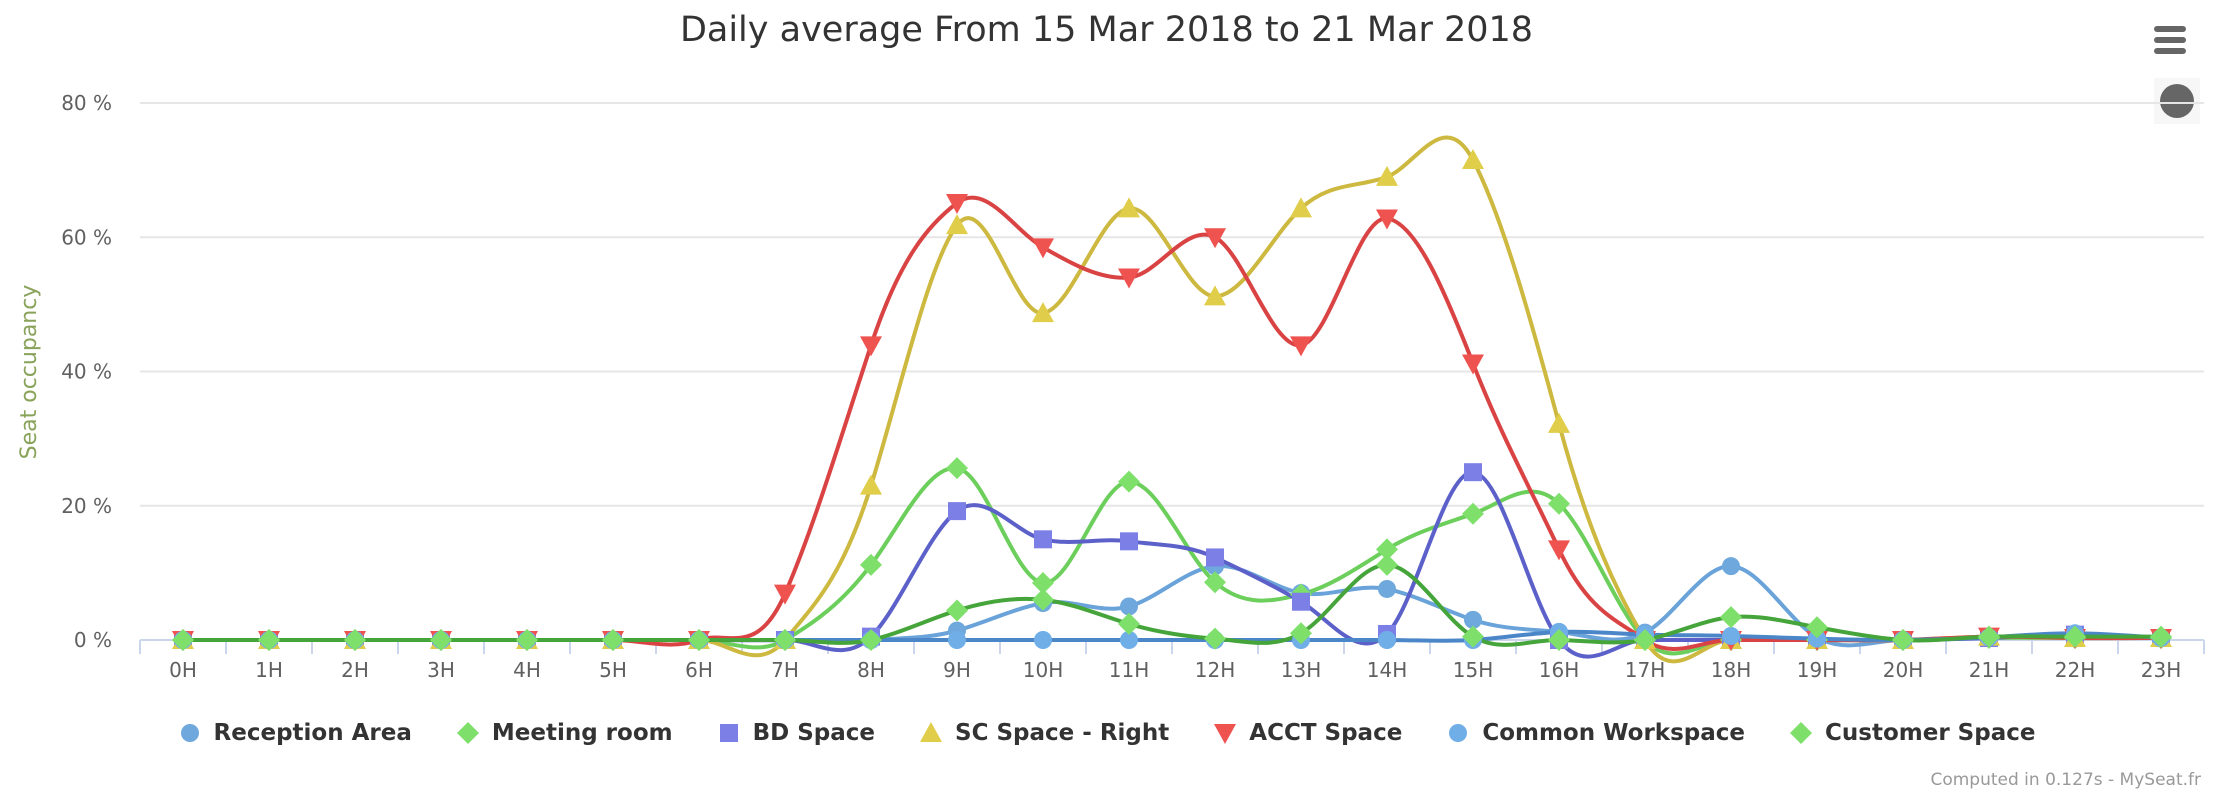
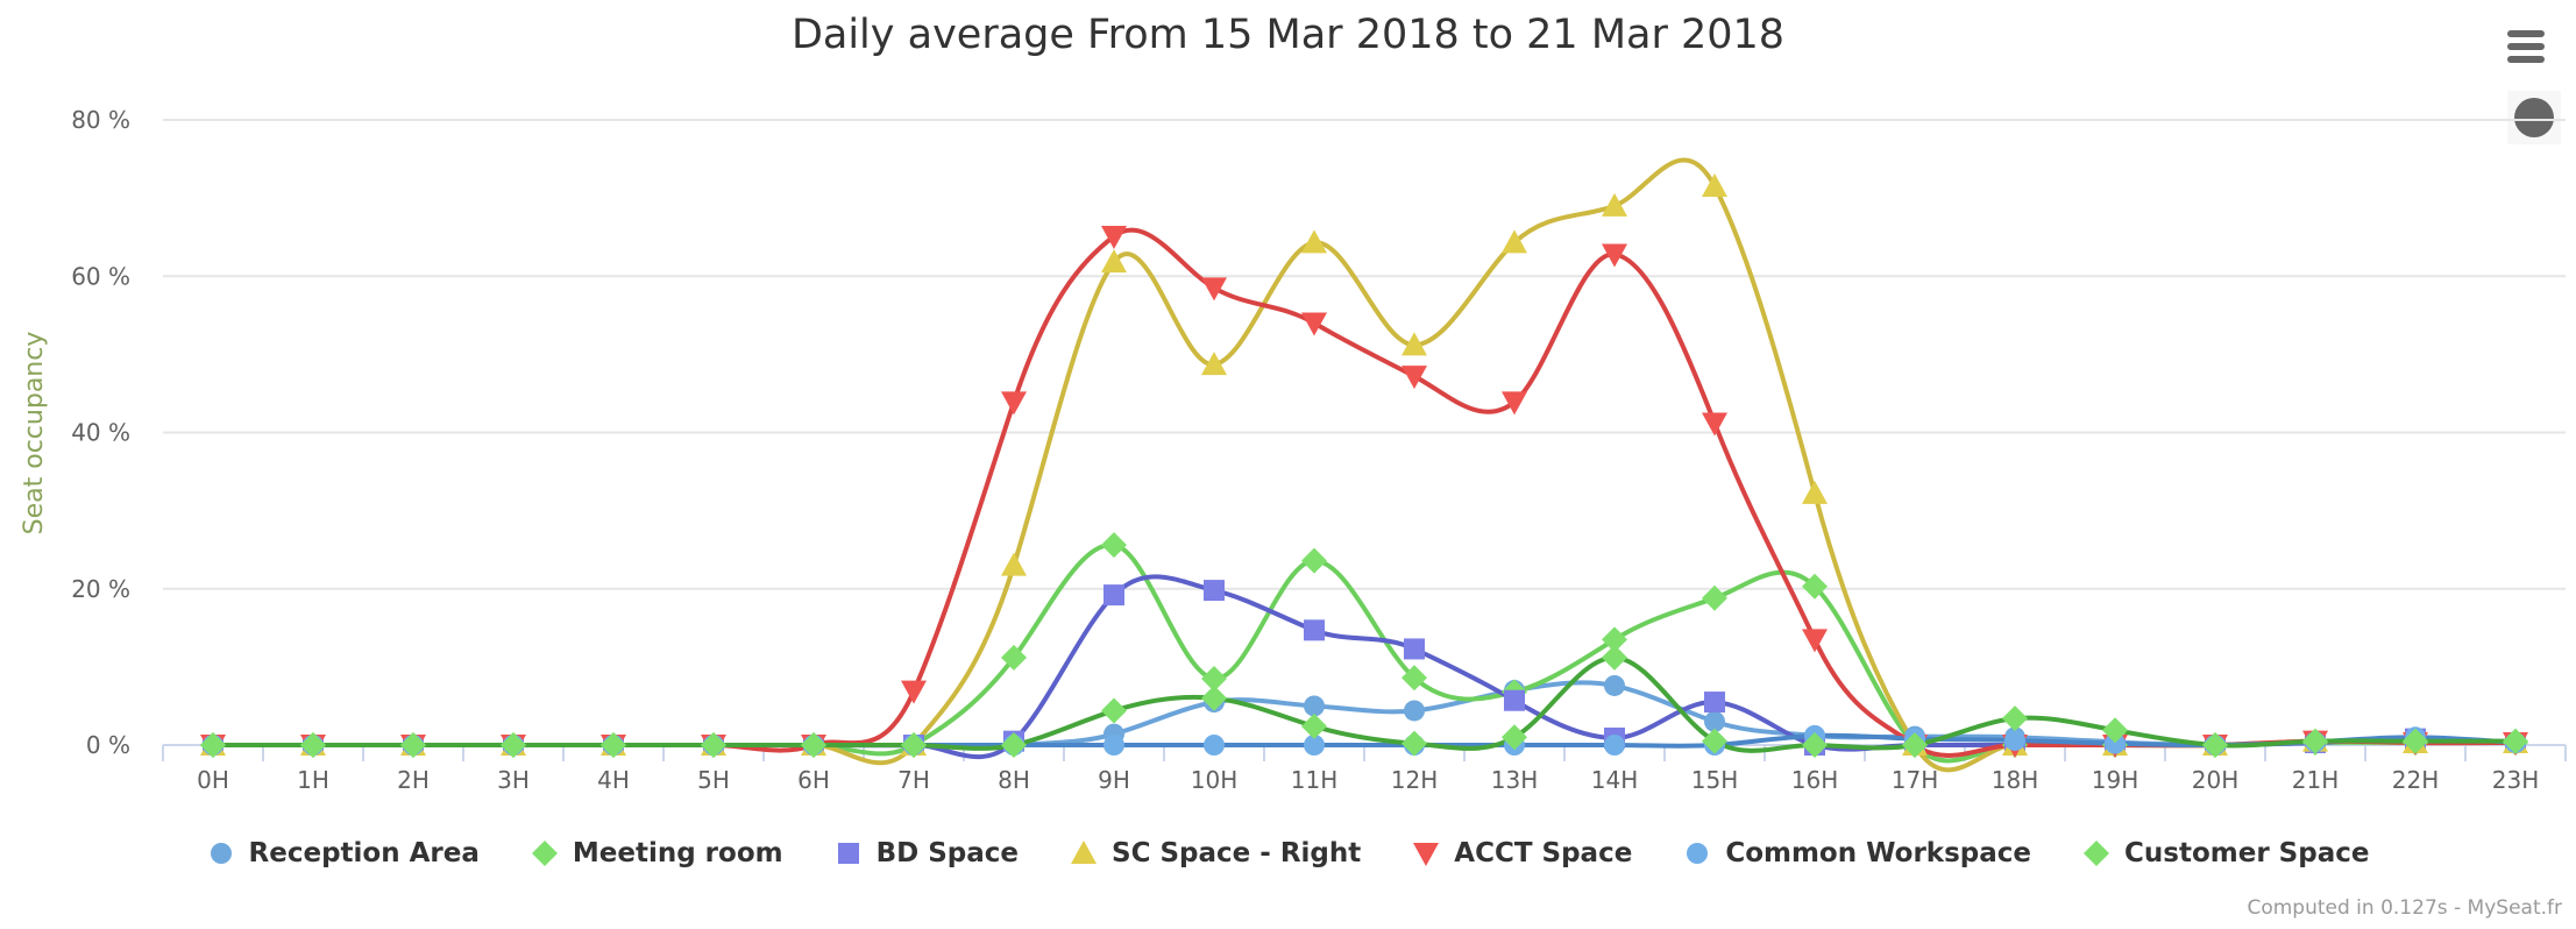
BD Space/10H: 15% -> 20%
Reception Area/12H: 11% -> 4%
ACCT Space/12H: 60% -> 47%
BD Space/15H: 25% -> 6%
Reception Area/18H: 11% -> 1%
